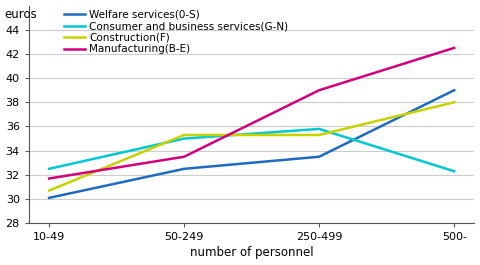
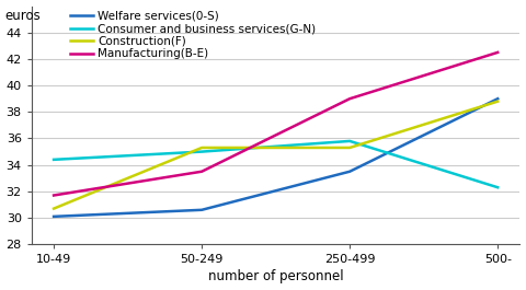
Consumer and business services(G-N)/10-49: 32.5 -> 34.4
Welfare services(0-S)/50-249: 32.5 -> 30.6
Construction(F)/500-: 38.0 -> 38.8
